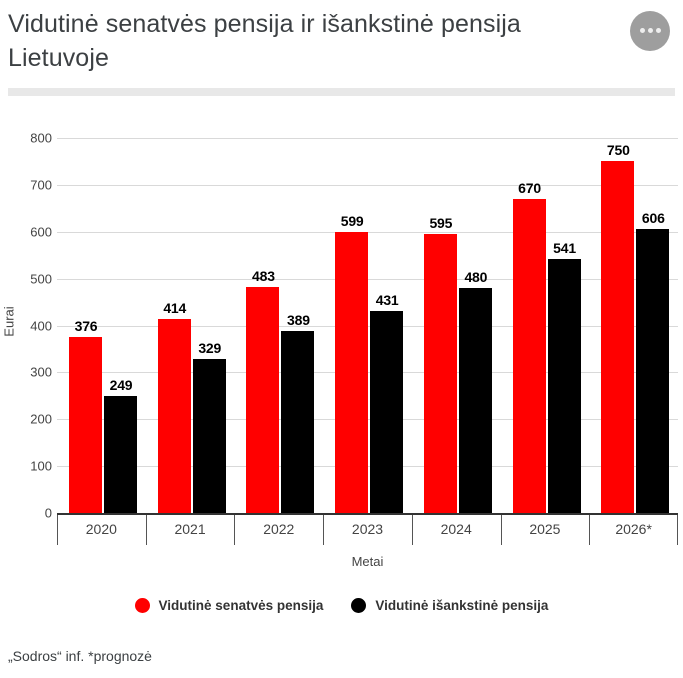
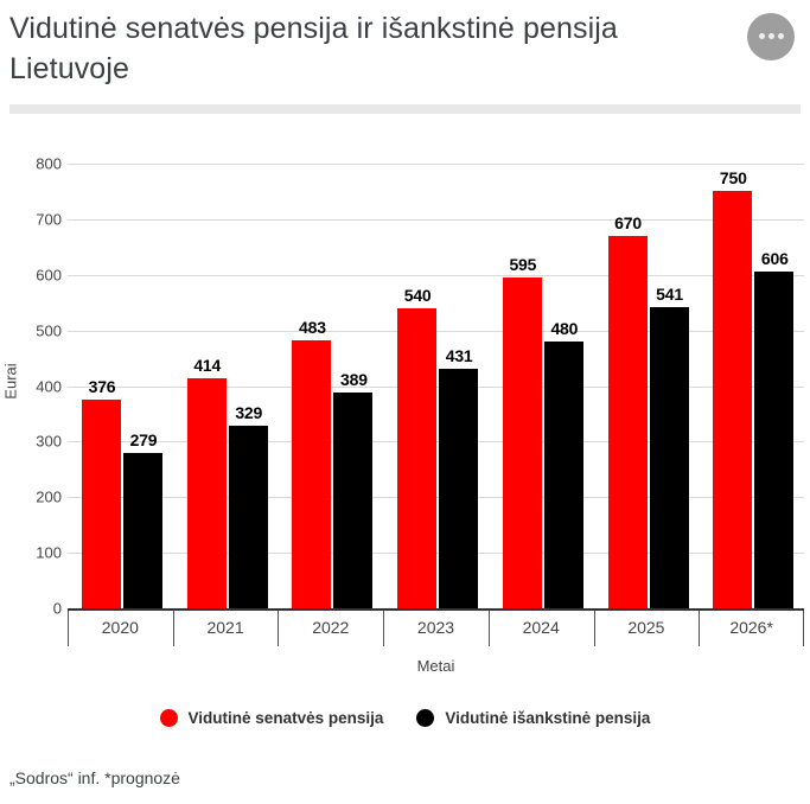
Vidutinė išankstinė pensija/2020: 249 -> 279
Vidutinė senatvės pensija/2023: 599 -> 540
